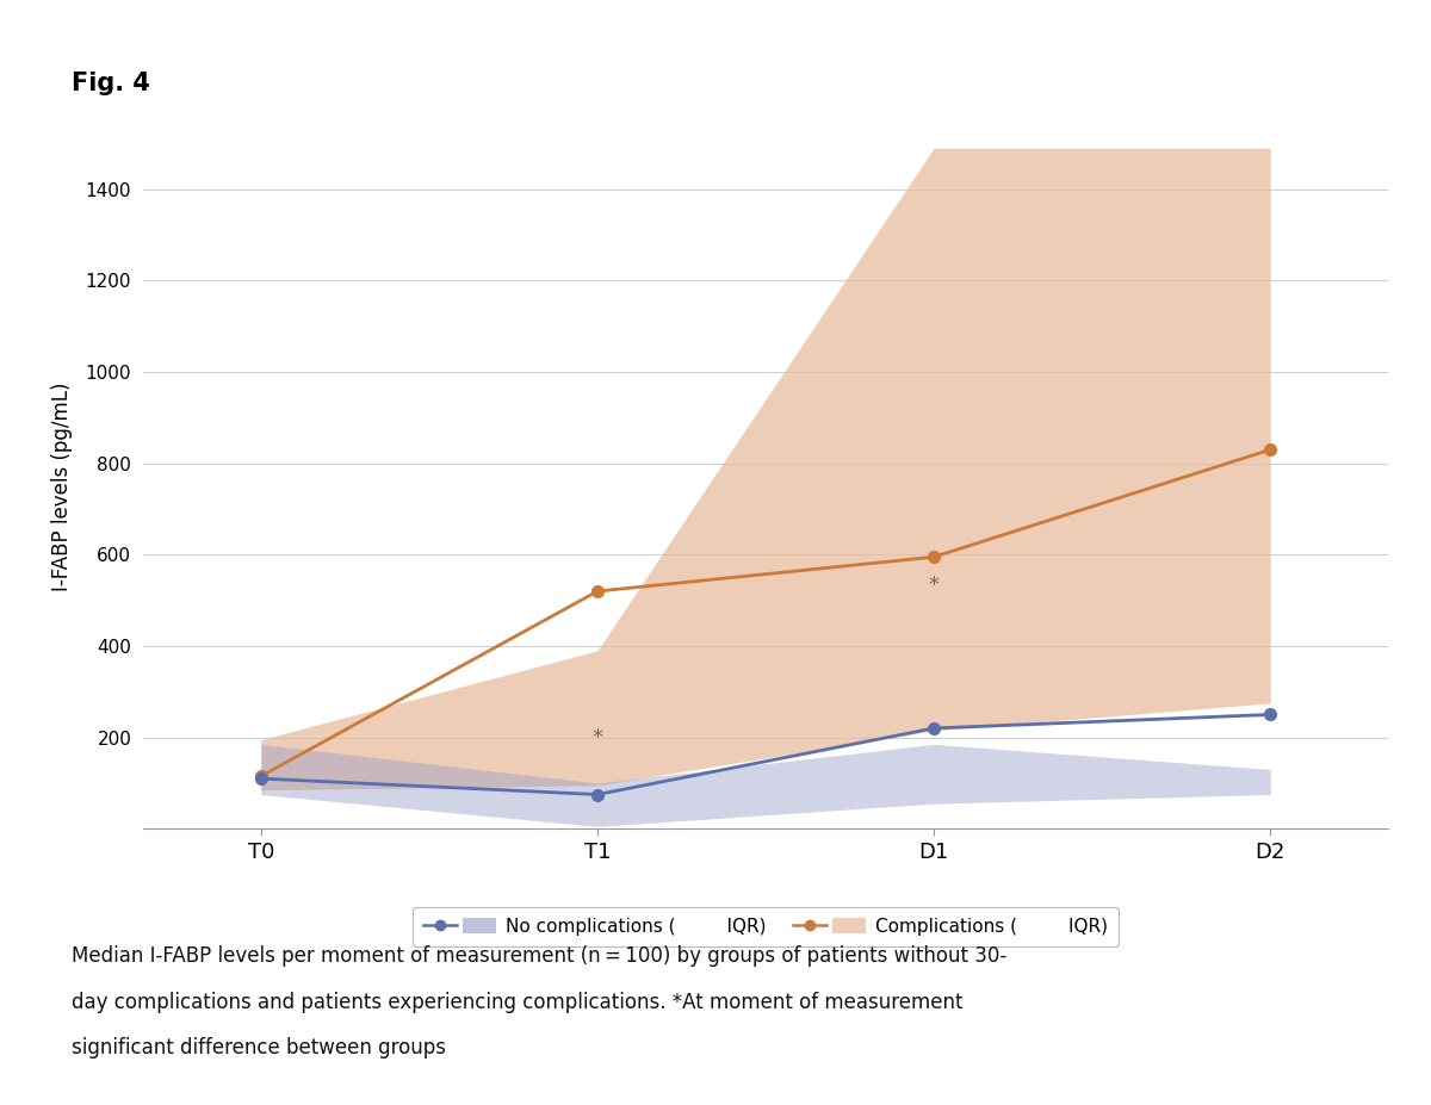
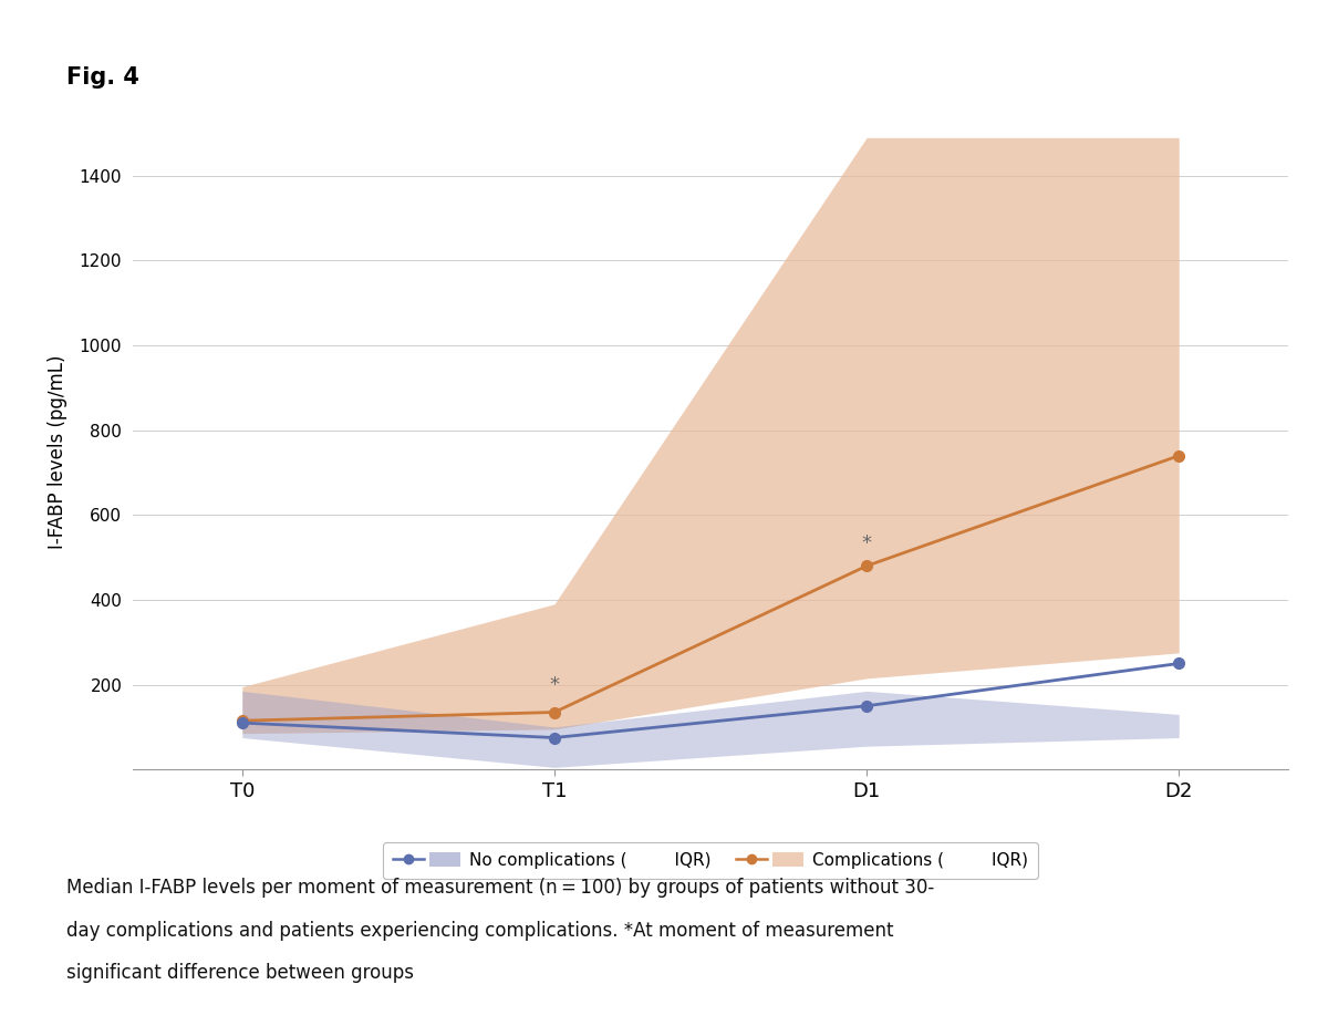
Complications ( IQR)/T1: 520 -> 135
No complications ( IQR)/D1: 220 -> 150
Complications ( IQR)/D1: 595 -> 480
Complications ( IQR)/D2: 830 -> 740
